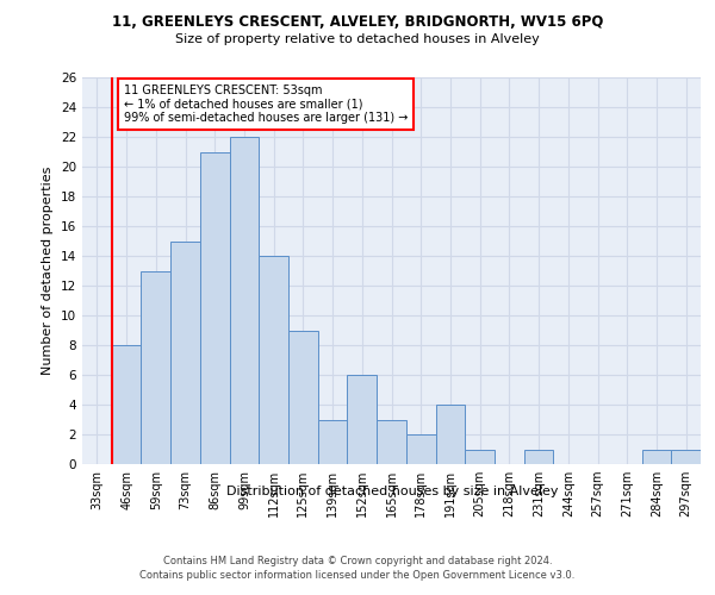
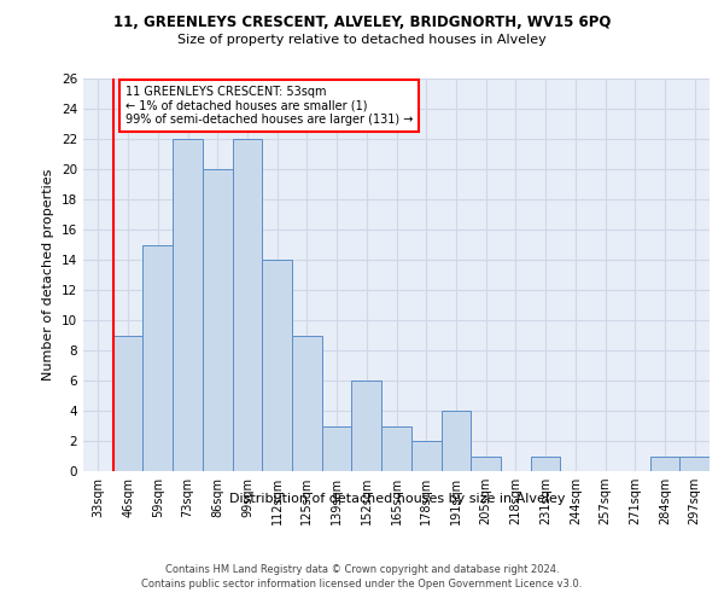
46sqm: 8 -> 9
59sqm: 13 -> 15
73sqm: 15 -> 22
86sqm: 21 -> 20
